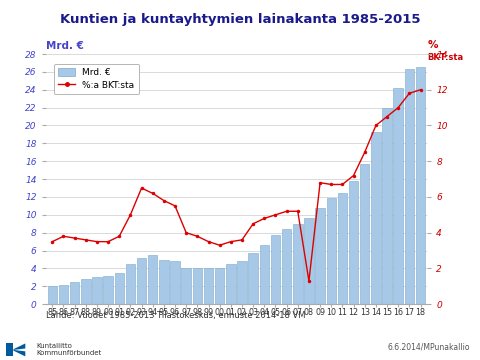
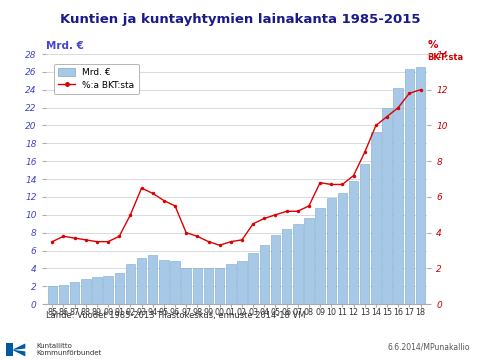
%:a BKT:sta/08: 1.3 -> 5.5
